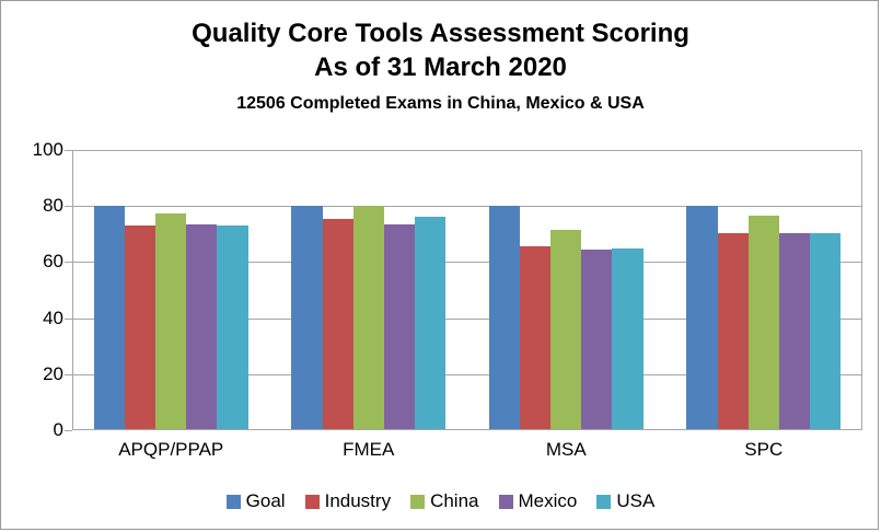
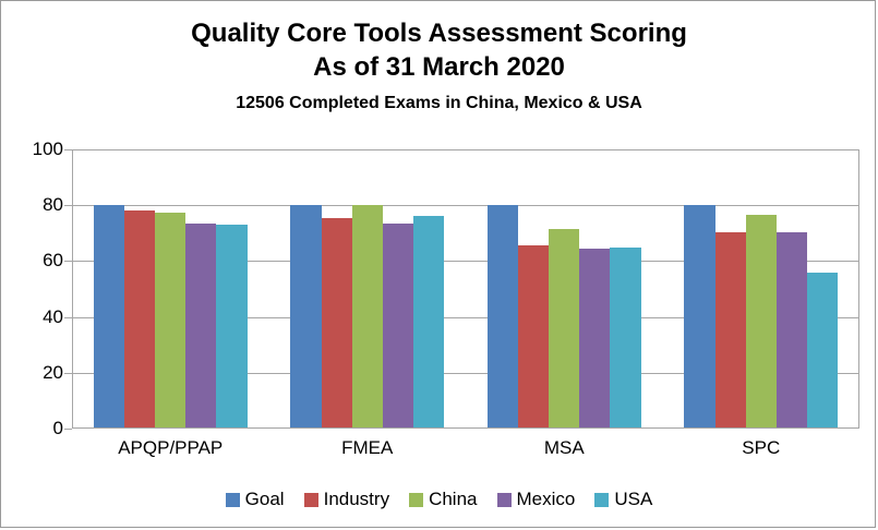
Industry/APQP/PPAP: 73 -> 78
USA/SPC: 70 -> 56
